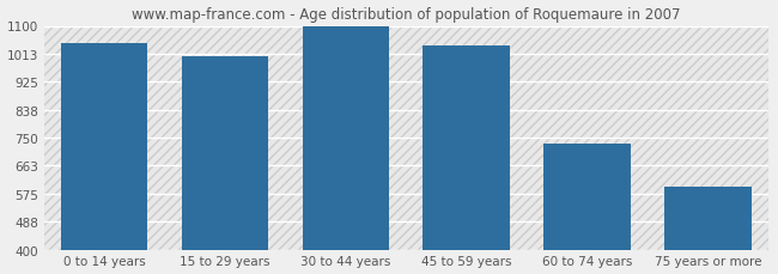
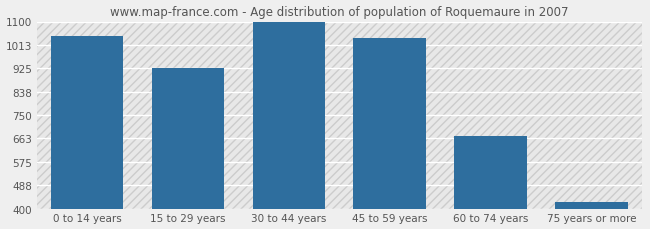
15 to 29 years: 1005 -> 925
60 to 74 years: 730 -> 672
75 years or more: 595 -> 425
